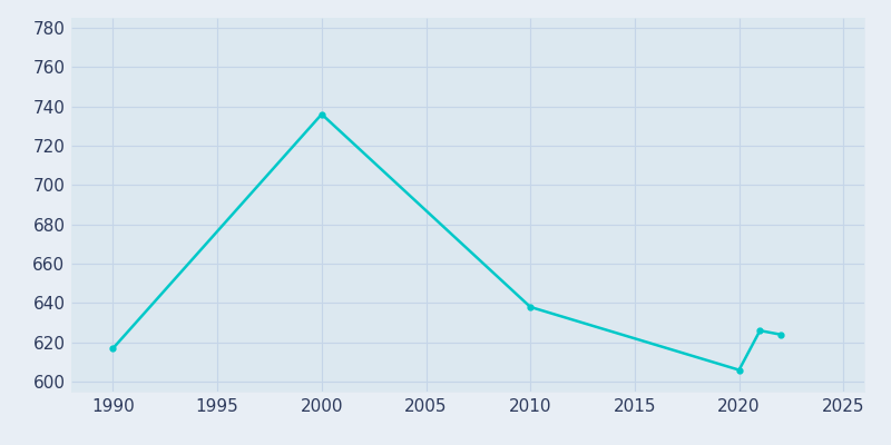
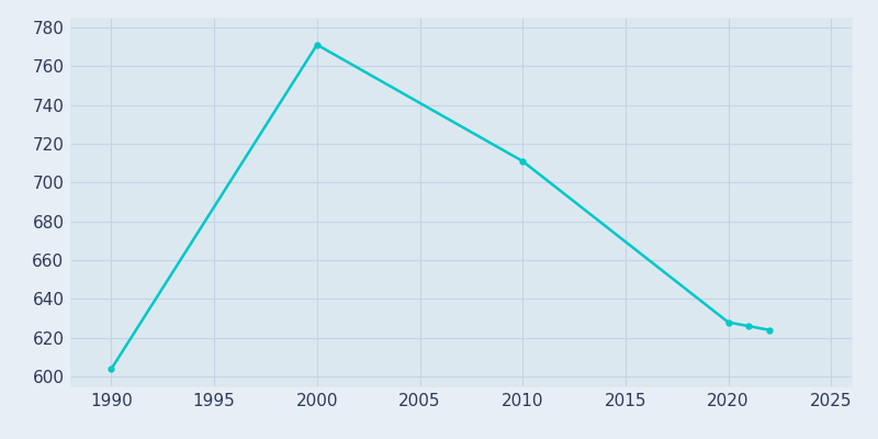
1990: 617 -> 604
2000: 736 -> 771
2010: 638 -> 711
2020: 606 -> 628
